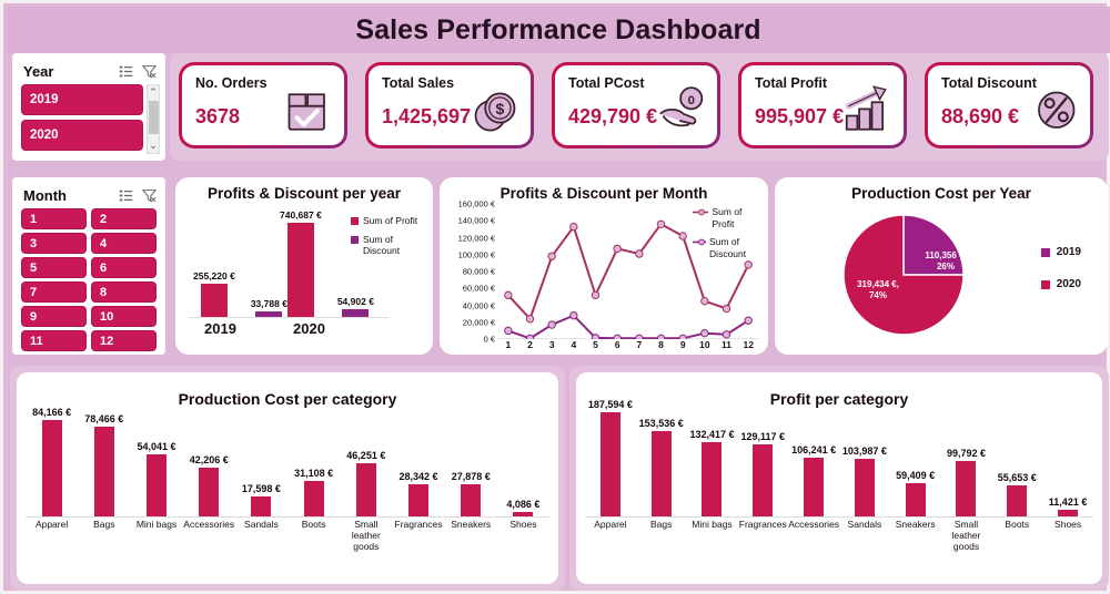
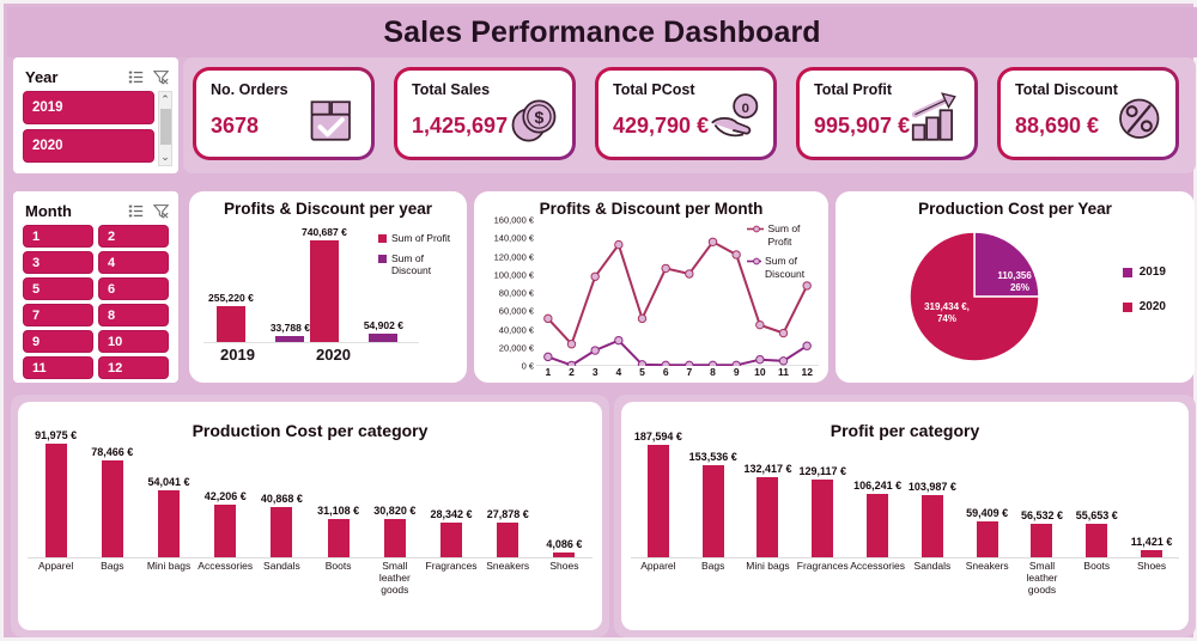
Production Cost per category/Apparel: 84,166 -> 91,975
Production Cost per category/Sandals: 17,598 -> 40,868
Production Cost per category/Small leather goods: 46,251 -> 30,820
Profit per category/Small leather goods: 99,792 -> 56,532
